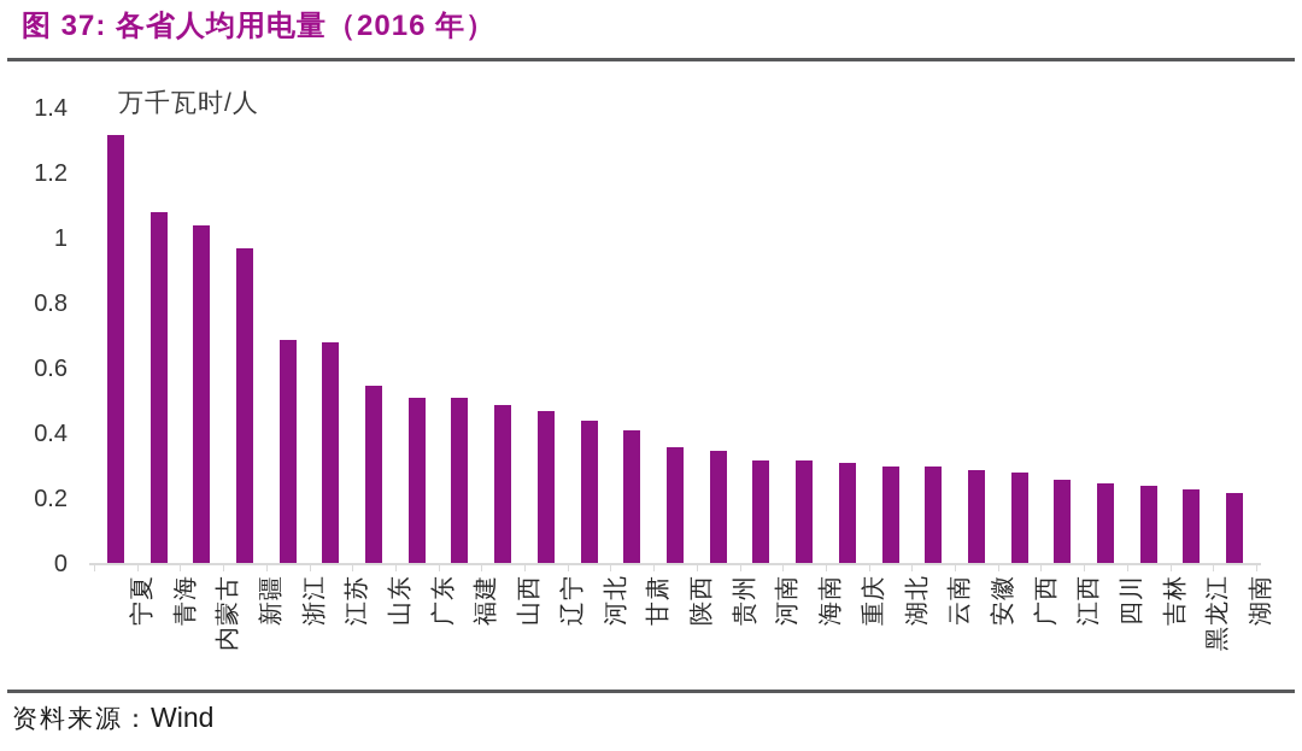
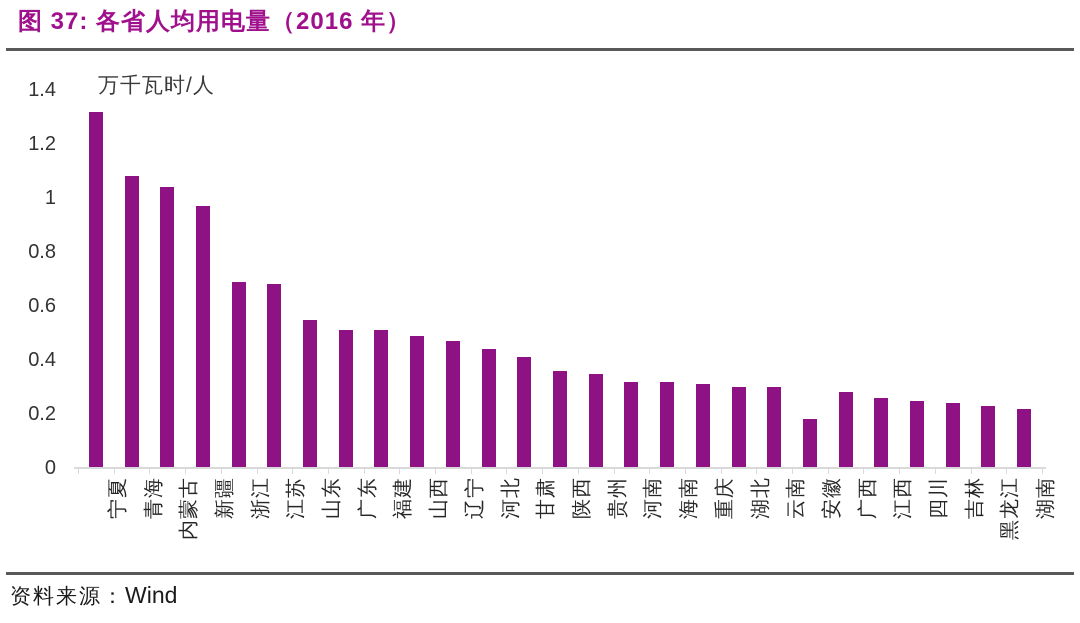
安徽: 0.29 -> 0.18
